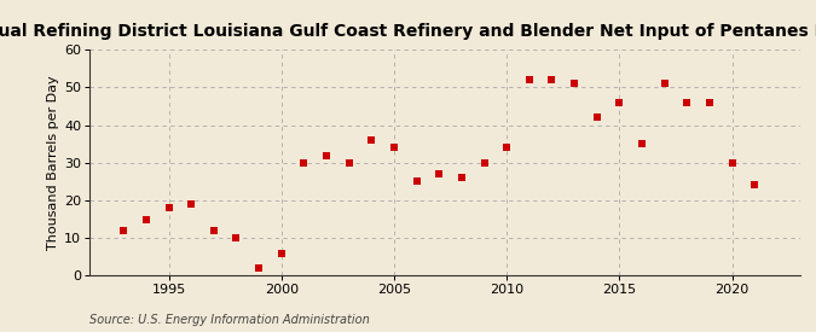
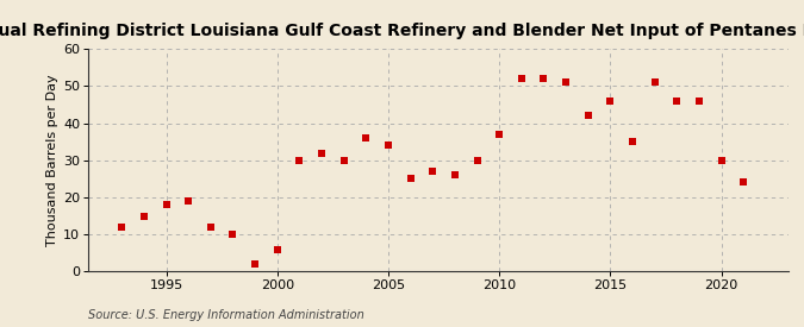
2010: 34 -> 37
